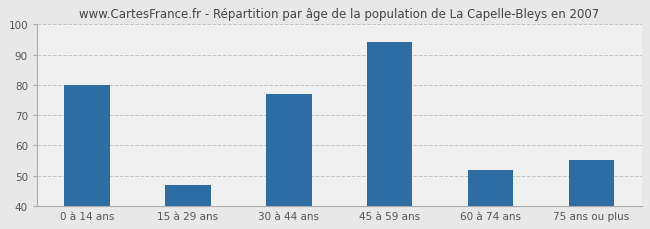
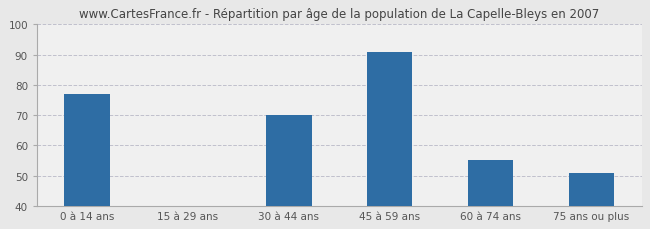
0 à 14 ans: 80 -> 77
15 à 29 ans: 47 -> 40
30 à 44 ans: 77 -> 70
45 à 59 ans: 94 -> 91
60 à 74 ans: 52 -> 55
75 ans ou plus: 55 -> 51
